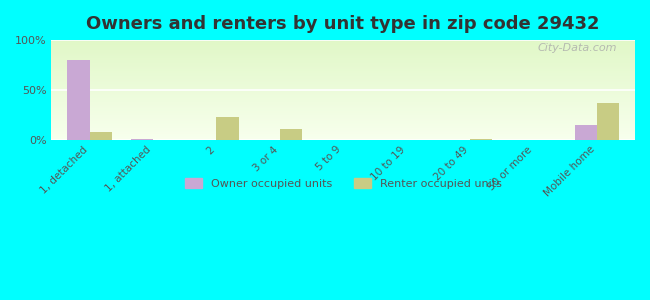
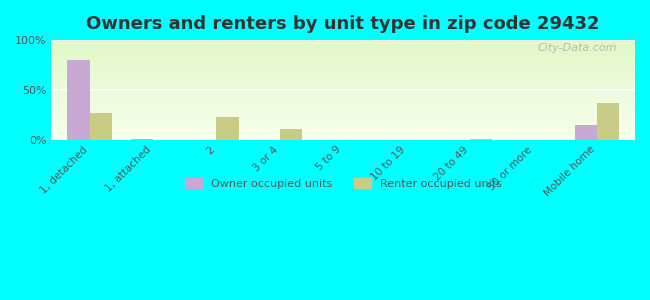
Renter occupied units/1, detached: 8% -> 27%
